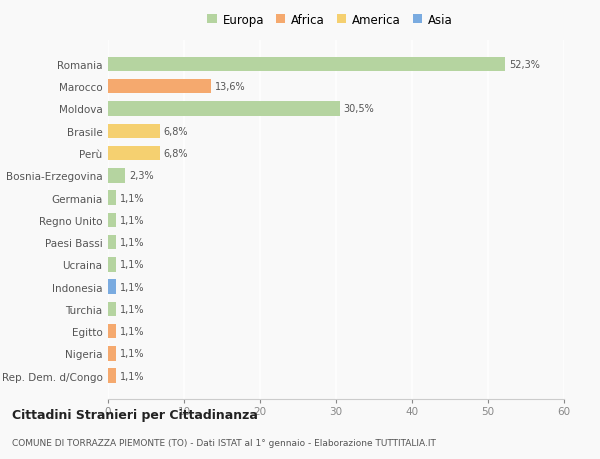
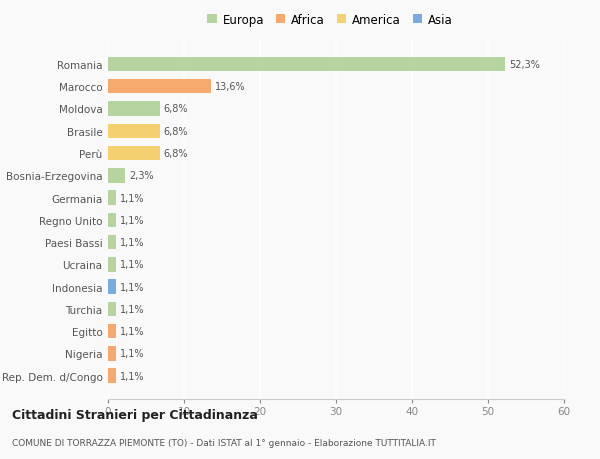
Moldova: 30,5% -> 6,8%
